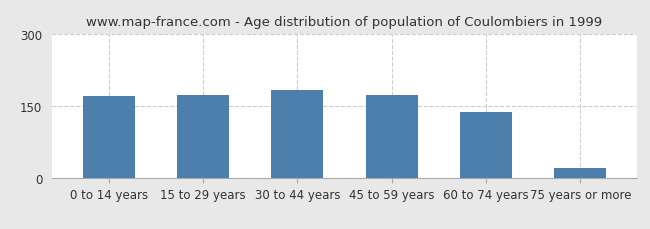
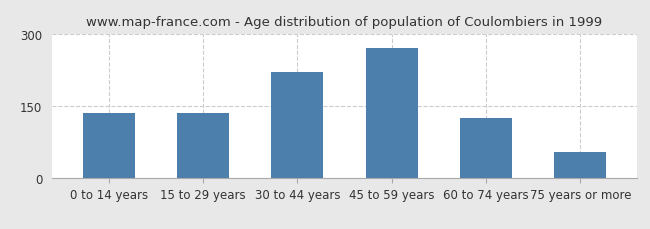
0 to 14 years: 170 -> 135
15 to 29 years: 172 -> 135
30 to 44 years: 182 -> 220
45 to 59 years: 173 -> 270
60 to 74 years: 138 -> 125
75 years or more: 22 -> 55
